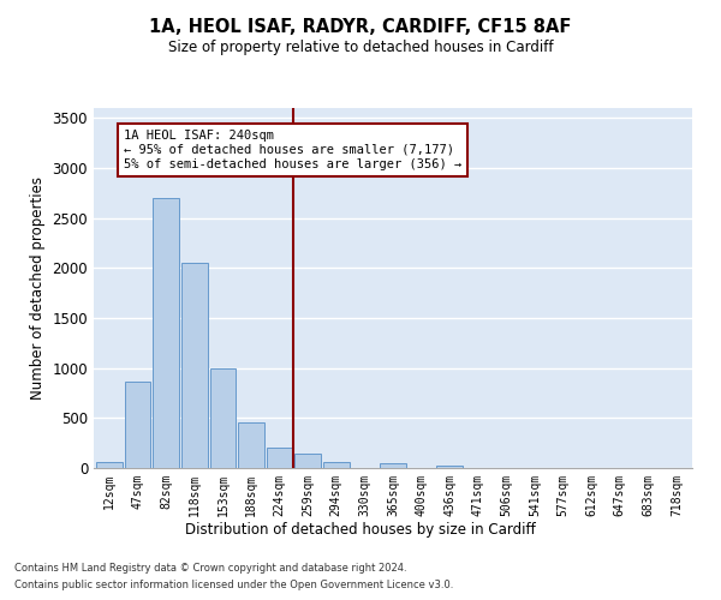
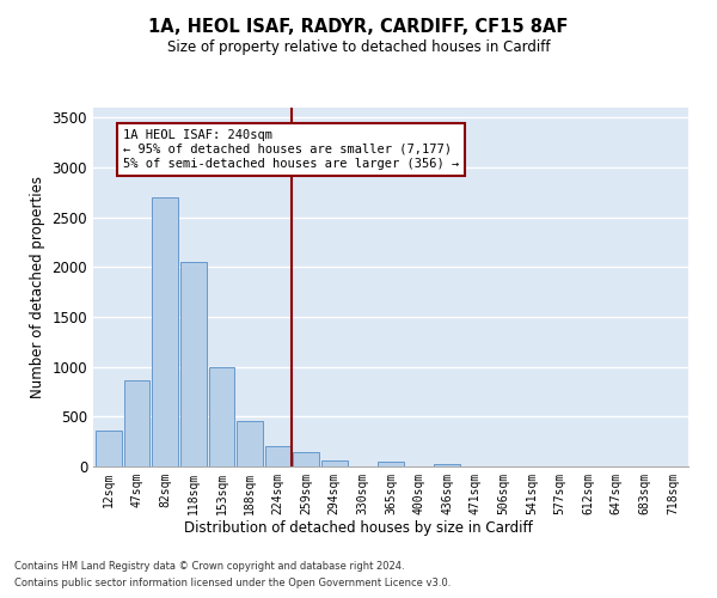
12sqm: 60 -> 360
